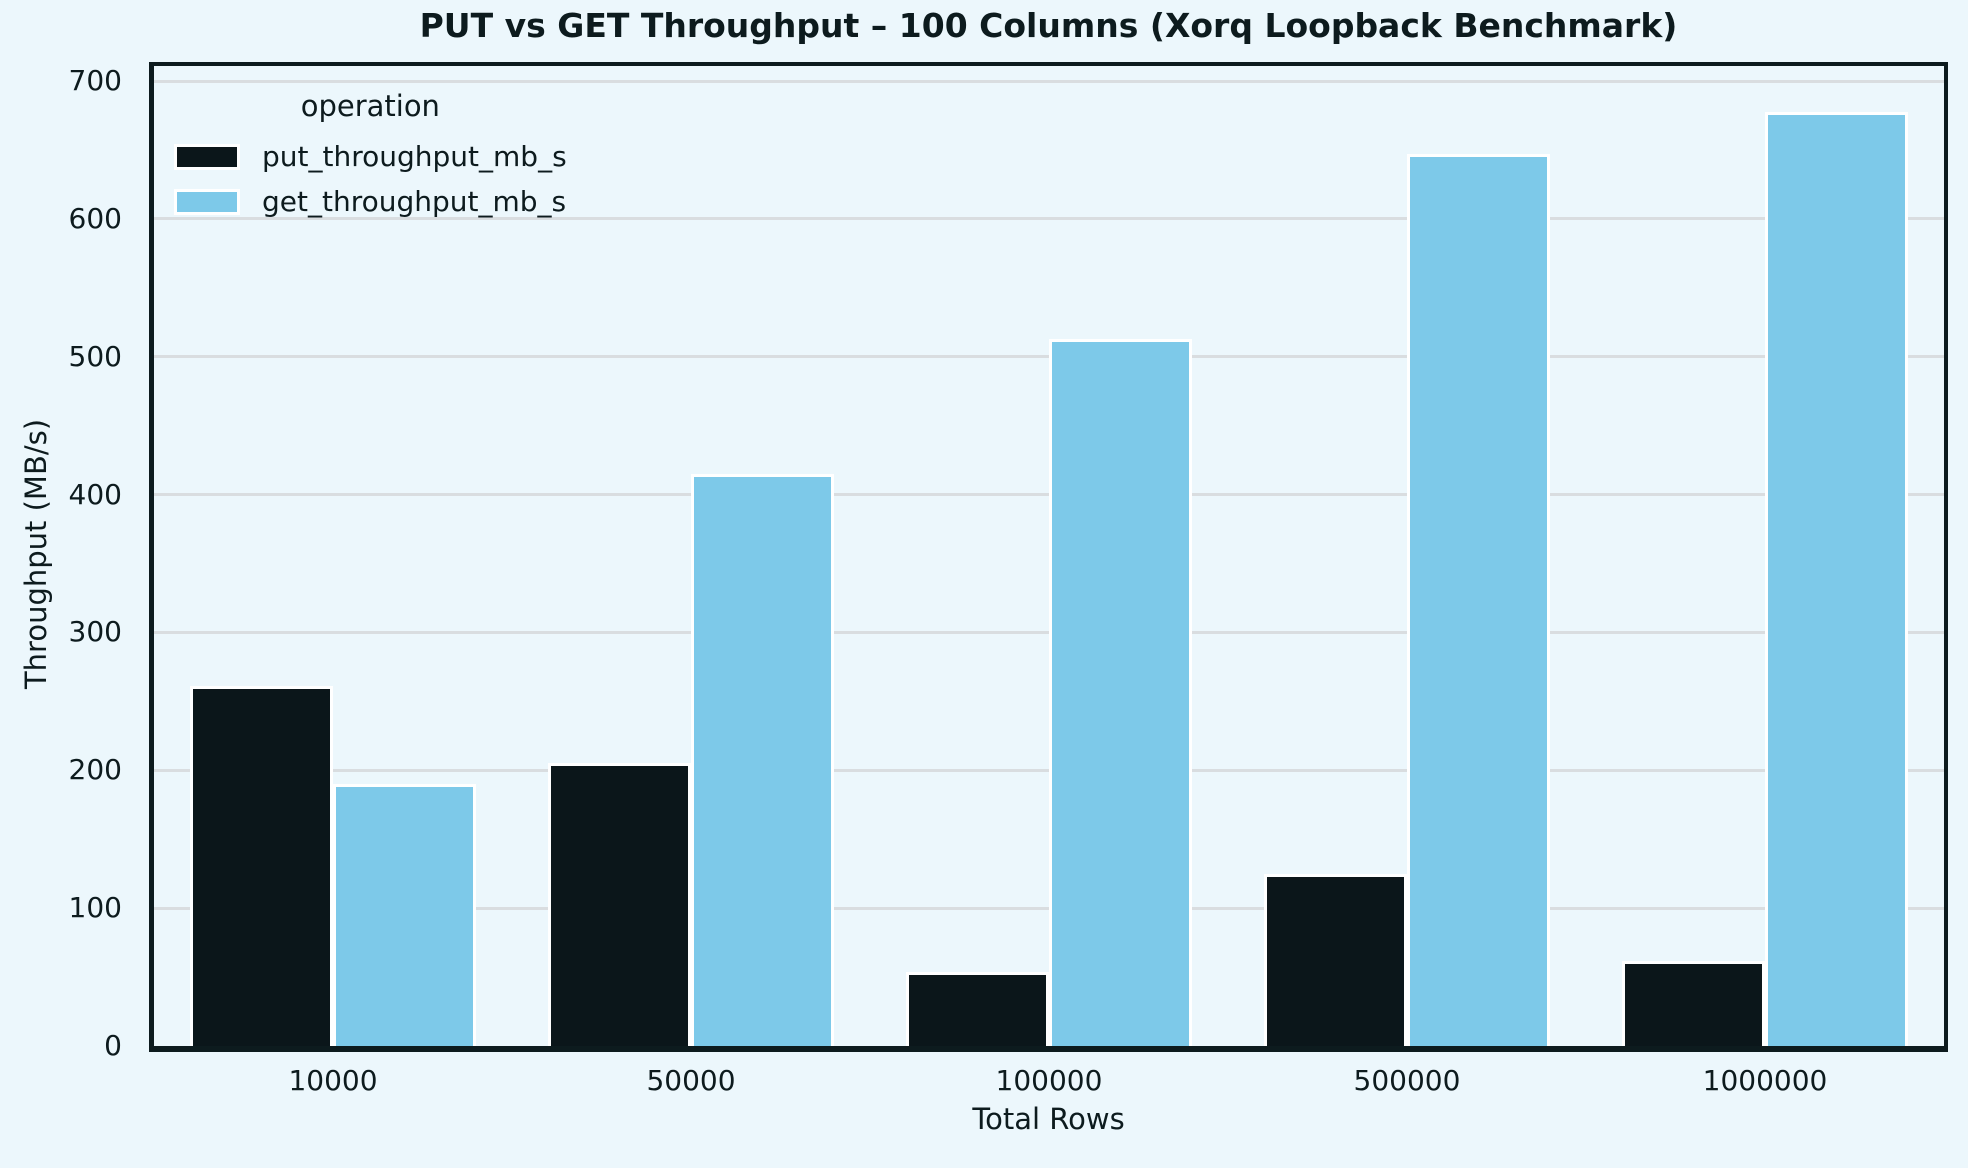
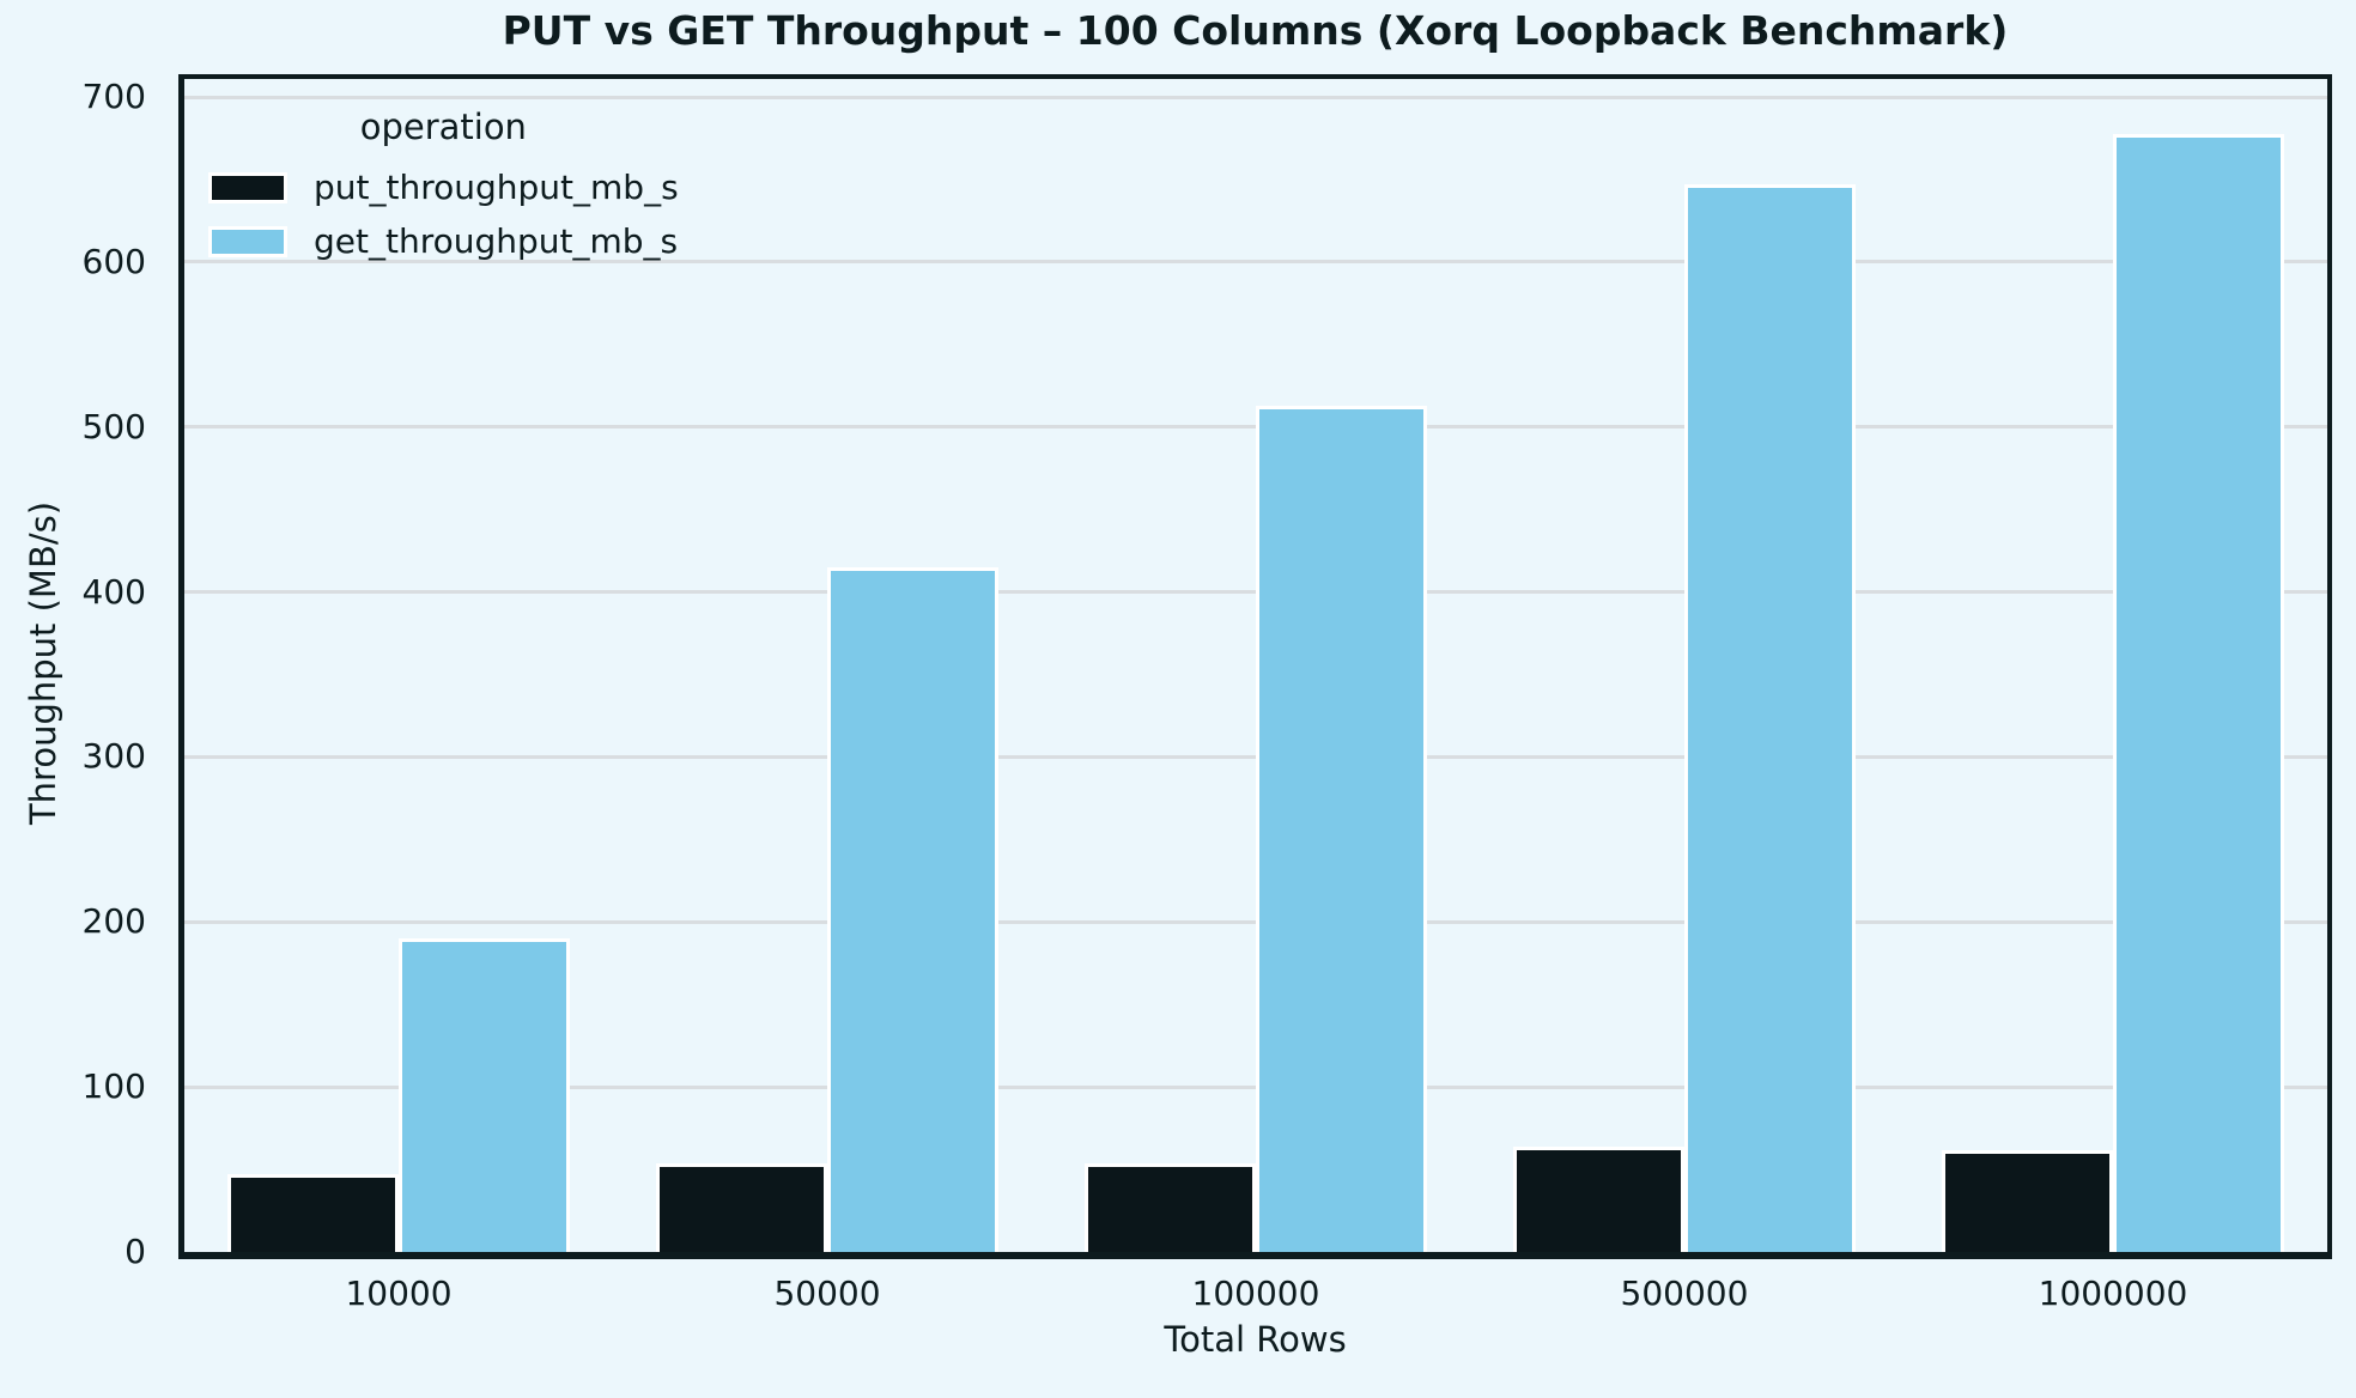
put_throughput_mb_s/10000: 261 -> 47
put_throughput_mb_s/50000: 205 -> 54
put_throughput_mb_s/500000: 125 -> 64
